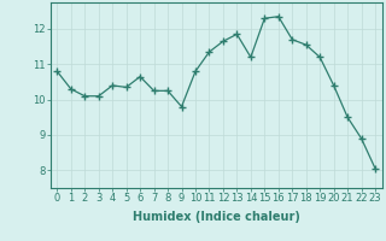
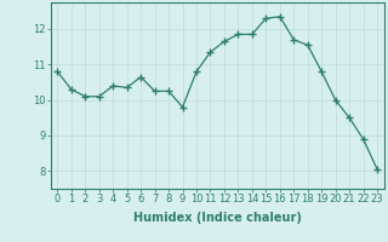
14: 11.20 -> 11.85
19: 11.20 -> 10.80
20: 10.40 -> 10.00
